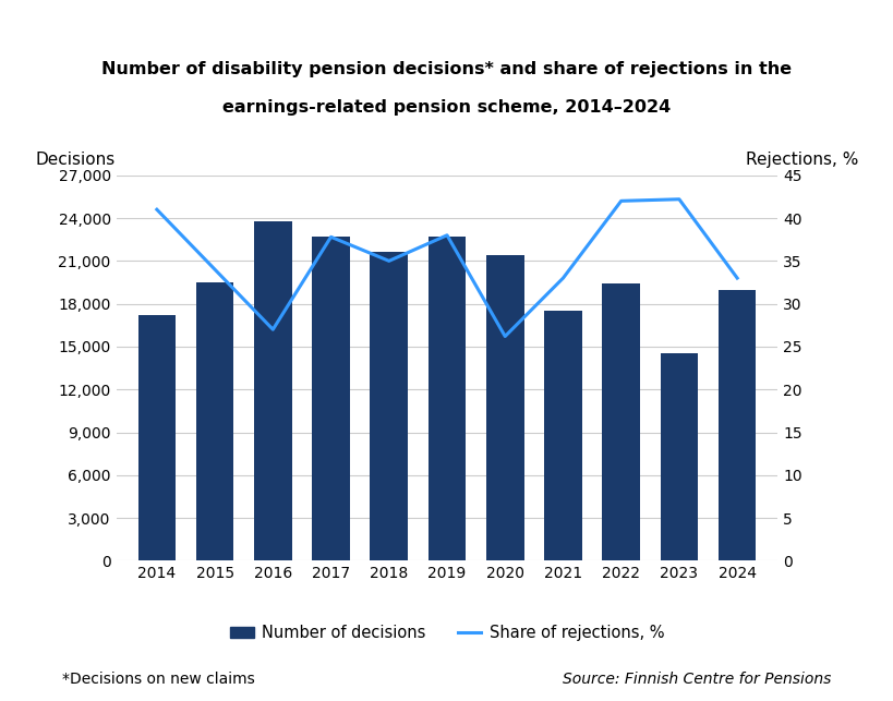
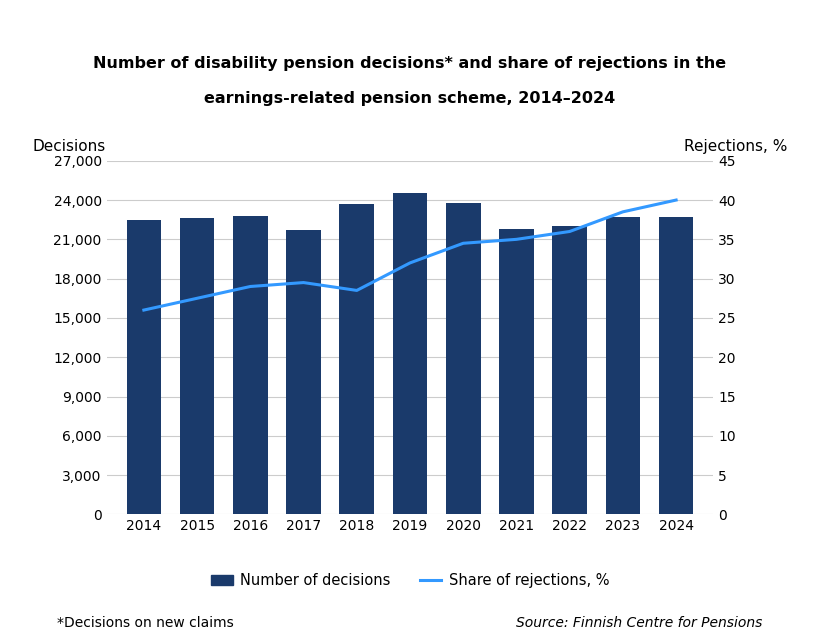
Number of decisions/2014: 17,200 -> 22,500
Share of rejections, %/2014: 41.0 -> 26.0
Number of decisions/2015: 19,500 -> 22,600
Share of rejections, %/2015: 34.0 -> 27.5
Number of decisions/2016: 23,800 -> 22,800
Share of rejections, %/2016: 27.0 -> 29.0
Number of decisions/2017: 22,700 -> 21,700
Share of rejections, %/2017: 37.8 -> 29.5
Number of decisions/2018: 21,600 -> 23,700
Share of rejections, %/2018: 35.0 -> 28.5
Number of decisions/2019: 22,700 -> 24,500
Share of rejections, %/2019: 38.0 -> 32.0
Number of decisions/2020: 21,400 -> 23,800
Share of rejections, %/2020: 26.2 -> 34.5
Number of decisions/2021: 17,500 -> 21,800
Share of rejections, %/2021: 33.0 -> 35.0
Number of decisions/2022: 19,400 -> 22,000
Share of rejections, %/2022: 42.0 -> 36.0
Number of decisions/2023: 14,500 -> 22,700
Share of rejections, %/2023: 42.2 -> 38.5
Number of decisions/2024: 19,000 -> 22,700
Share of rejections, %/2024: 33.0 -> 40.0
